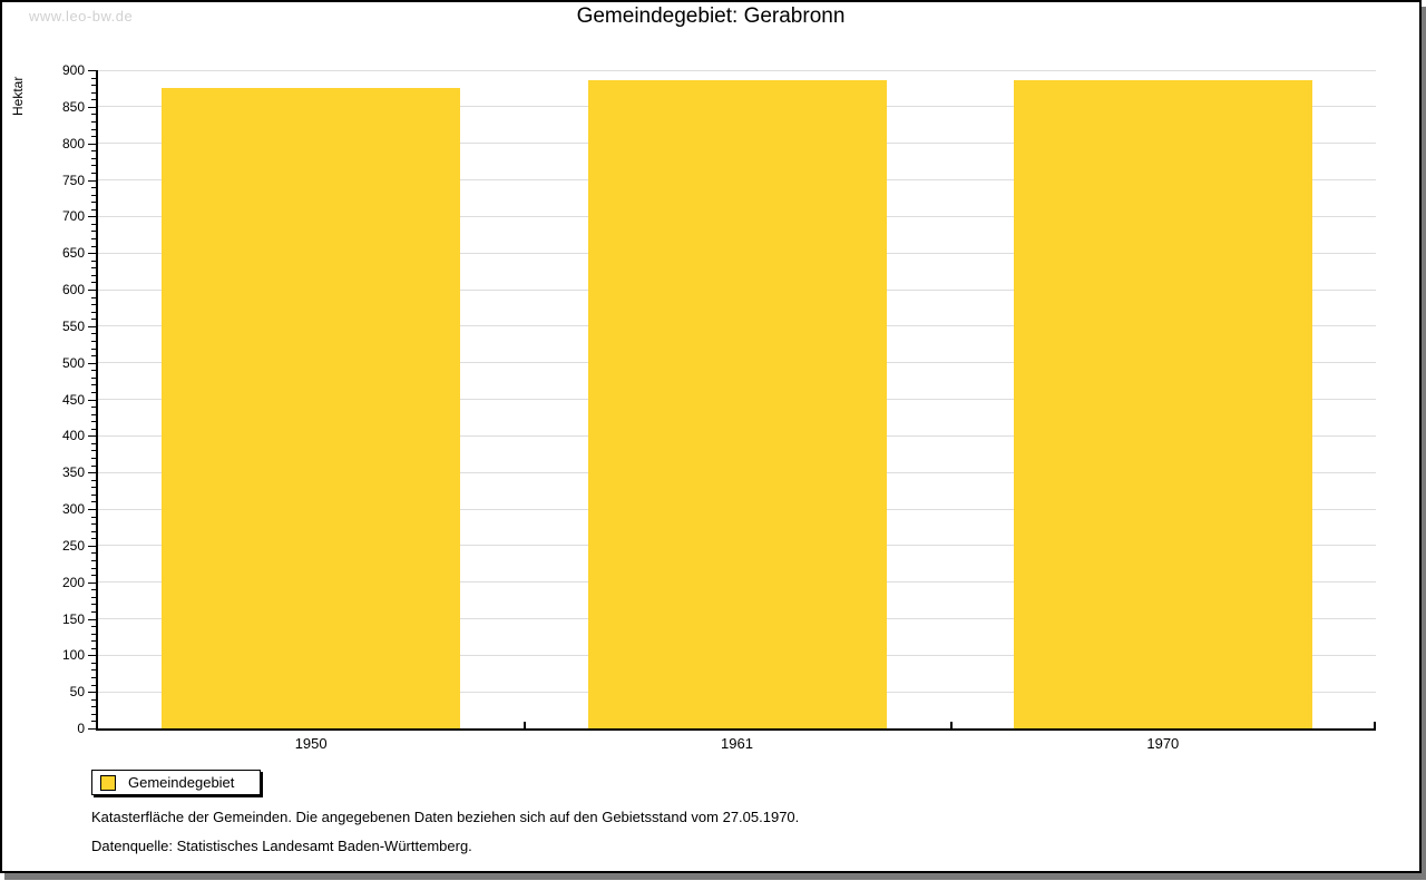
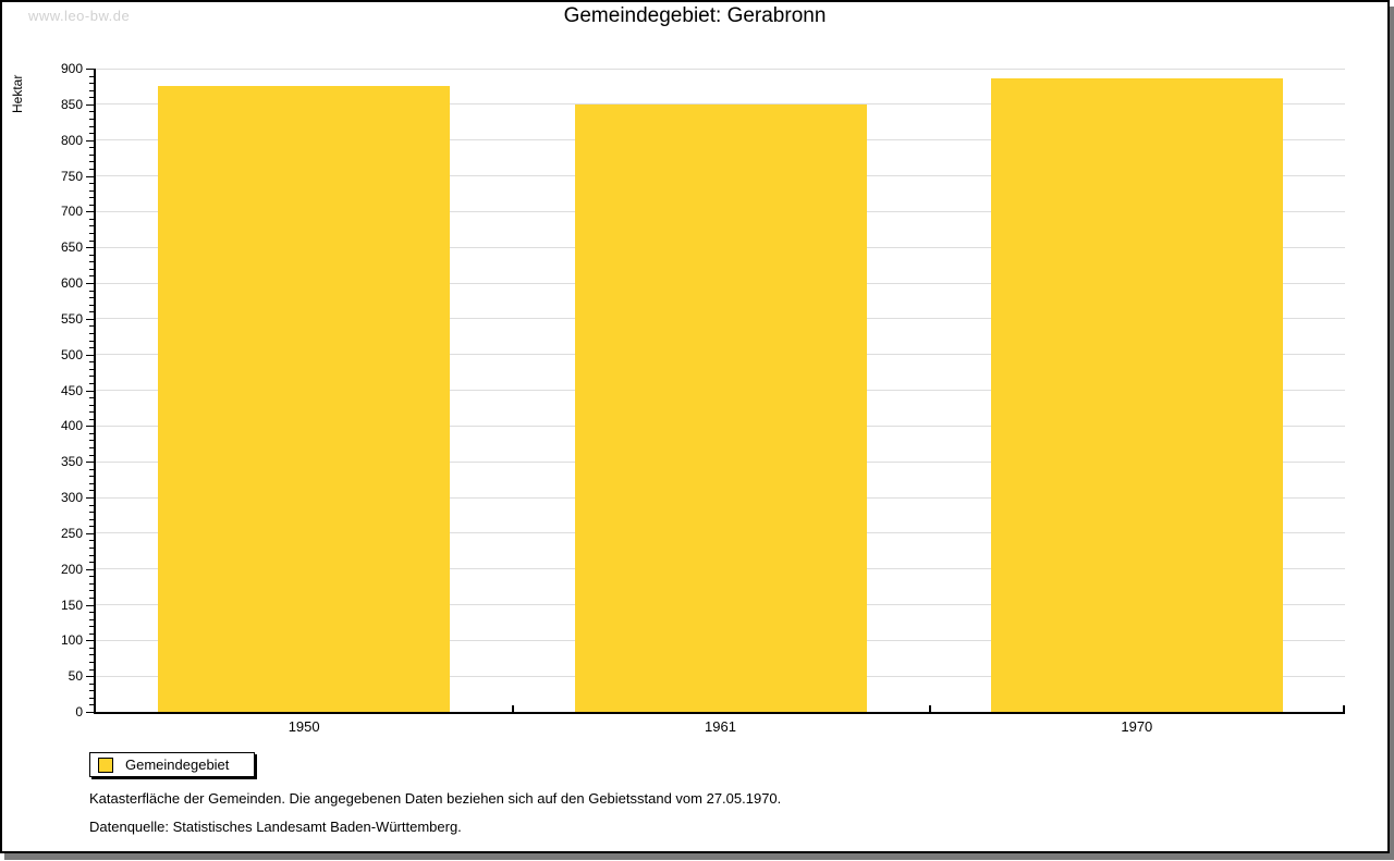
1961: 890 -> 850
